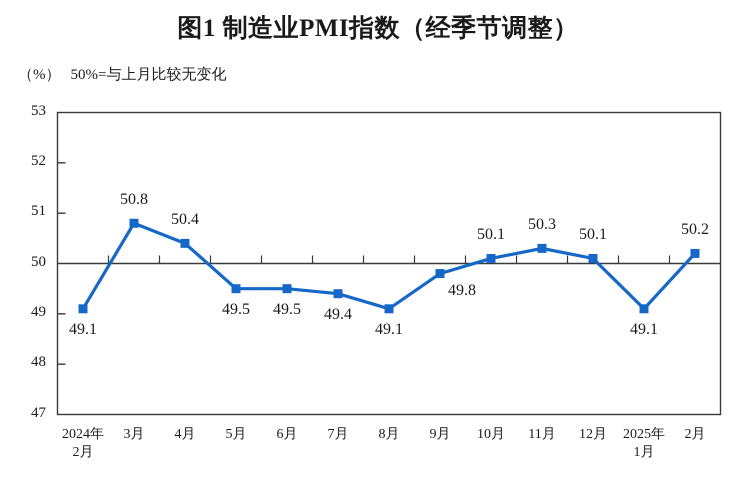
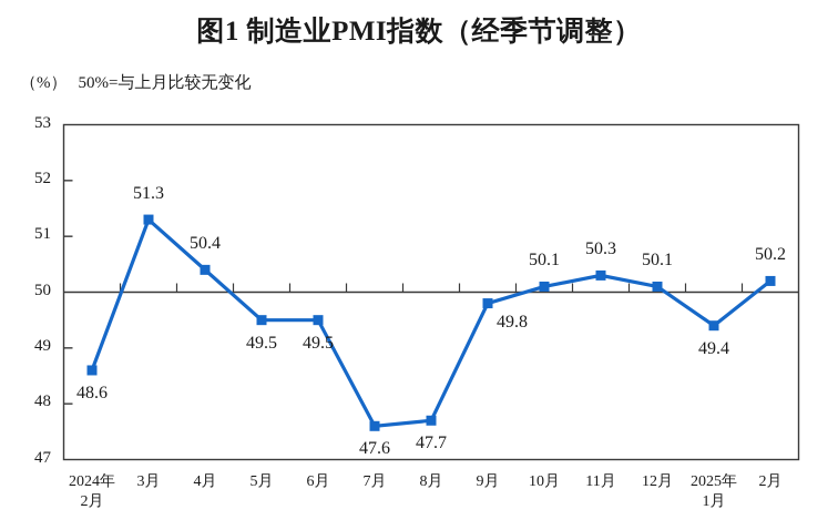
2024年 2月: 49.1 -> 48.6
3月: 50.8 -> 51.3
7月: 49.4 -> 47.6
8月: 49.1 -> 47.7
2025年 1月: 49.1 -> 49.4
